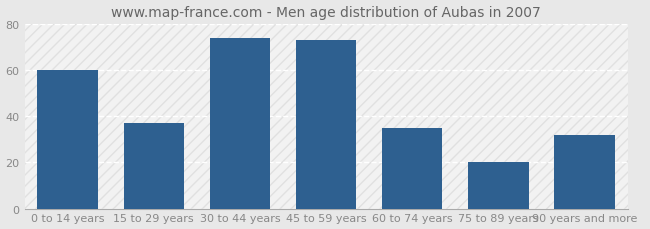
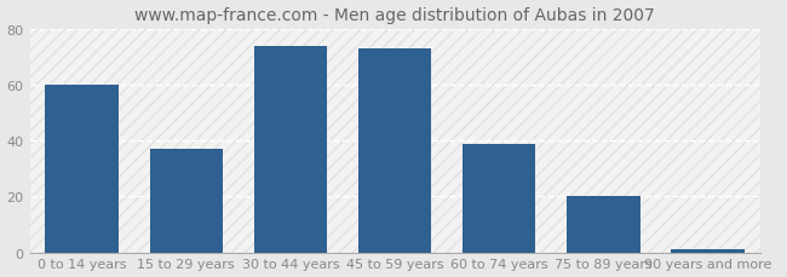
60 to 74 years: 35 -> 39
90 years and more: 32 -> 1
